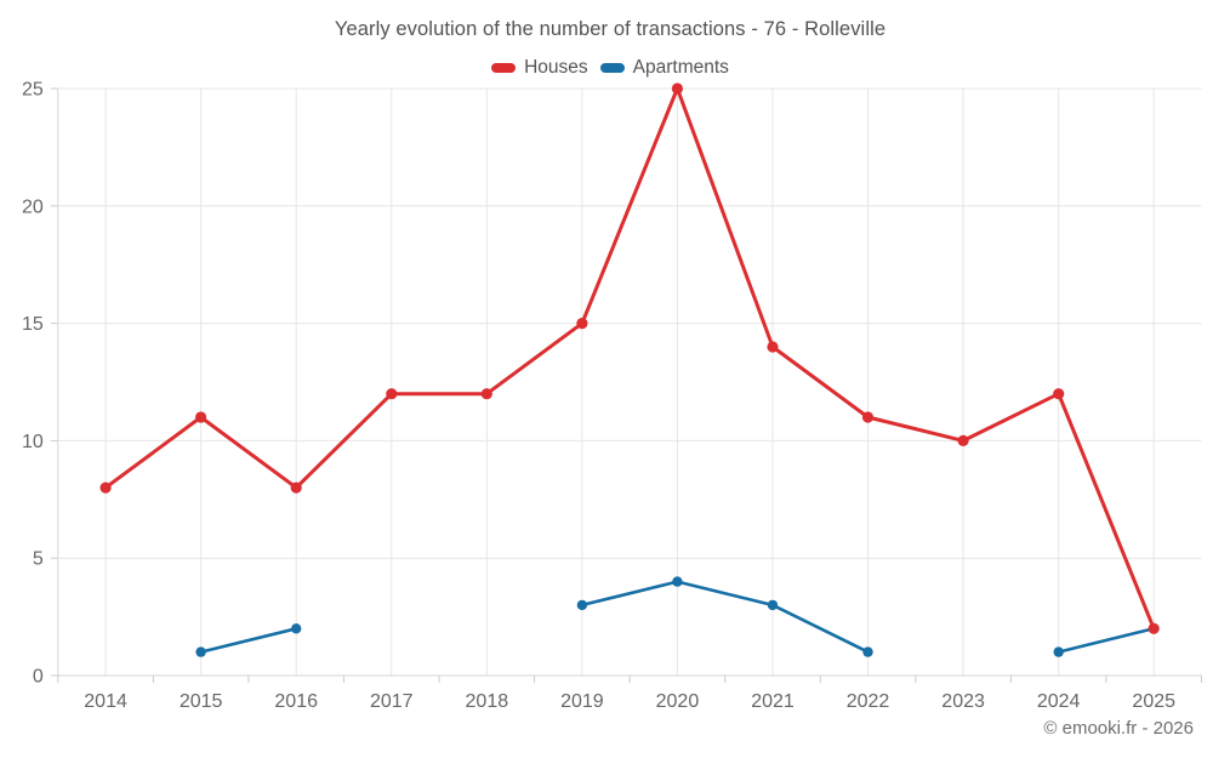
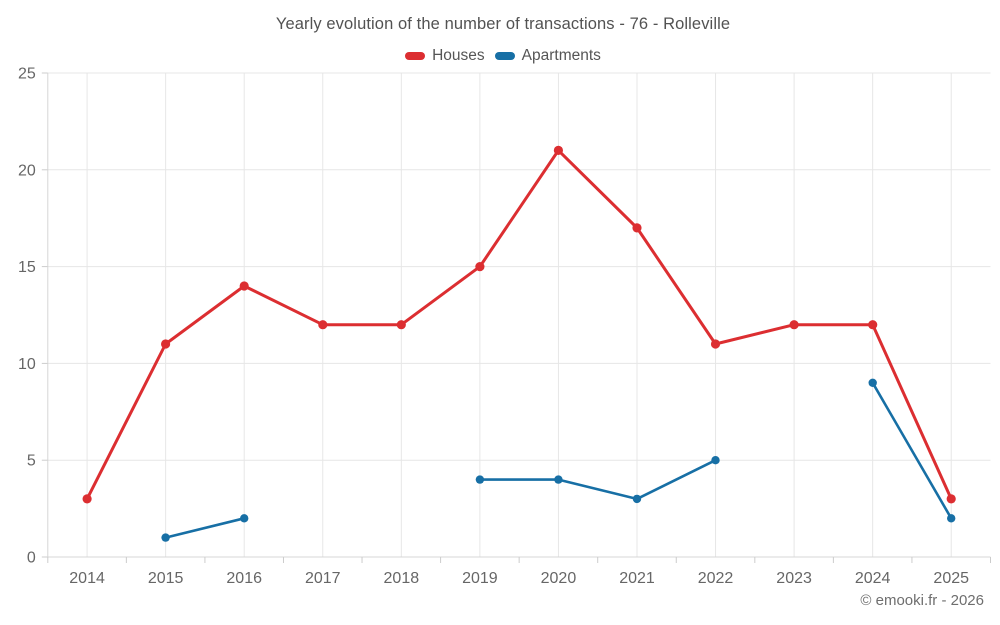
Houses/2014: 8 -> 3
Houses/2016: 8 -> 14
Apartments/2019: 3 -> 4
Houses/2020: 25 -> 21
Houses/2021: 14 -> 17
Apartments/2022: 1 -> 5
Houses/2023: 10 -> 12
Apartments/2024: 1 -> 9
Houses/2025: 2 -> 3
